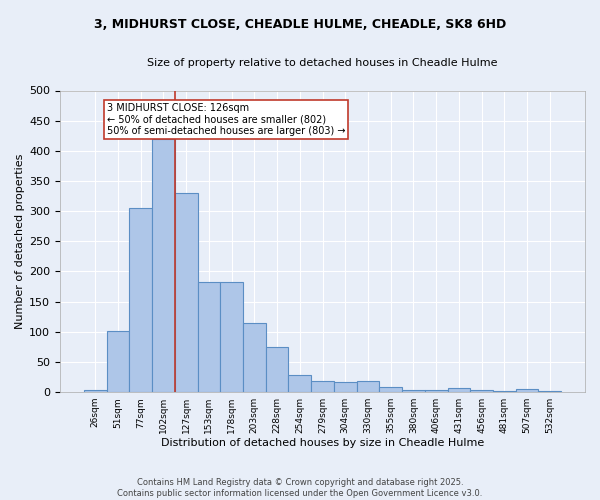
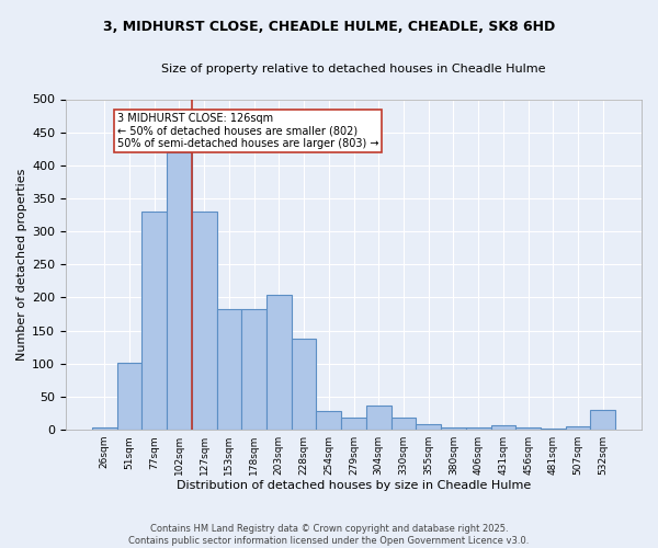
77sqm: 305 -> 330
203sqm: 115 -> 204
228sqm: 75 -> 138
304sqm: 17 -> 36
532sqm: 2 -> 30
